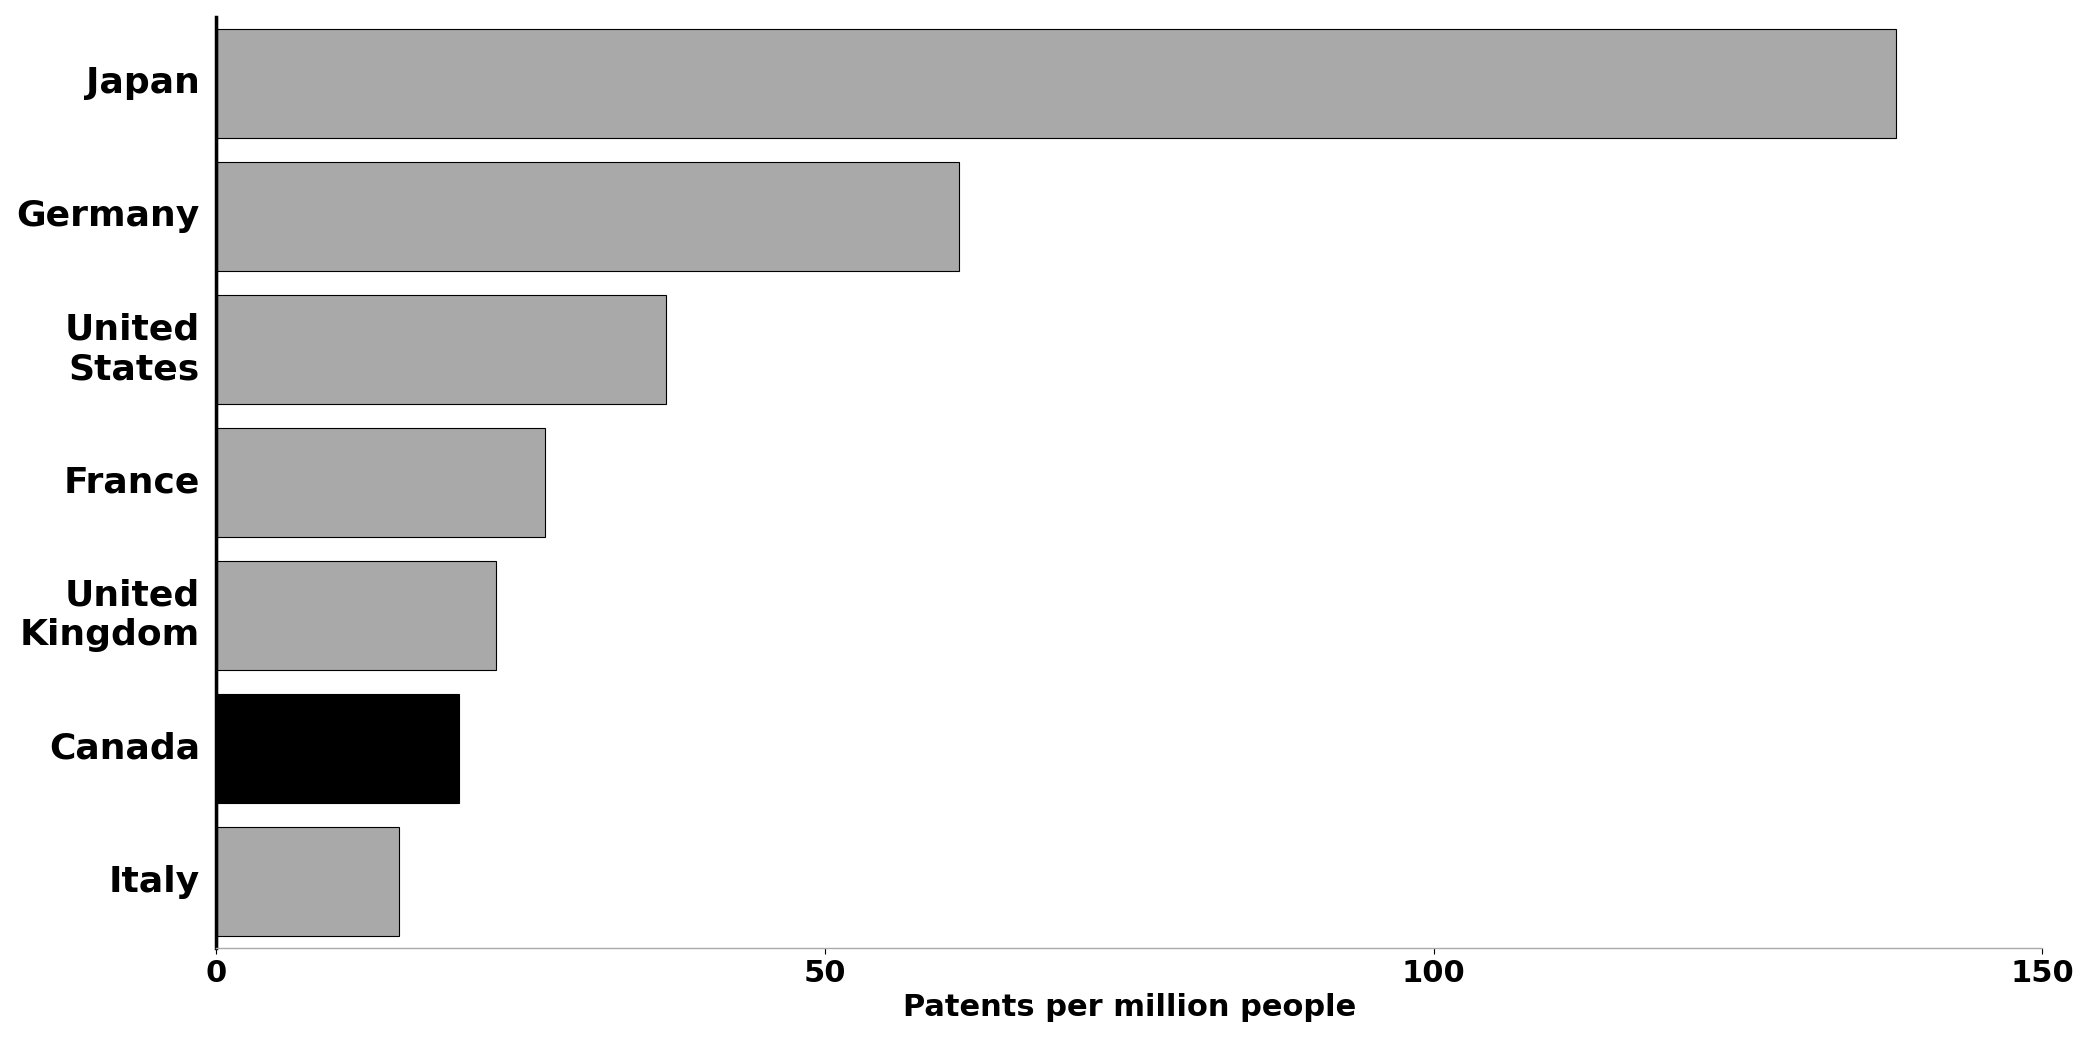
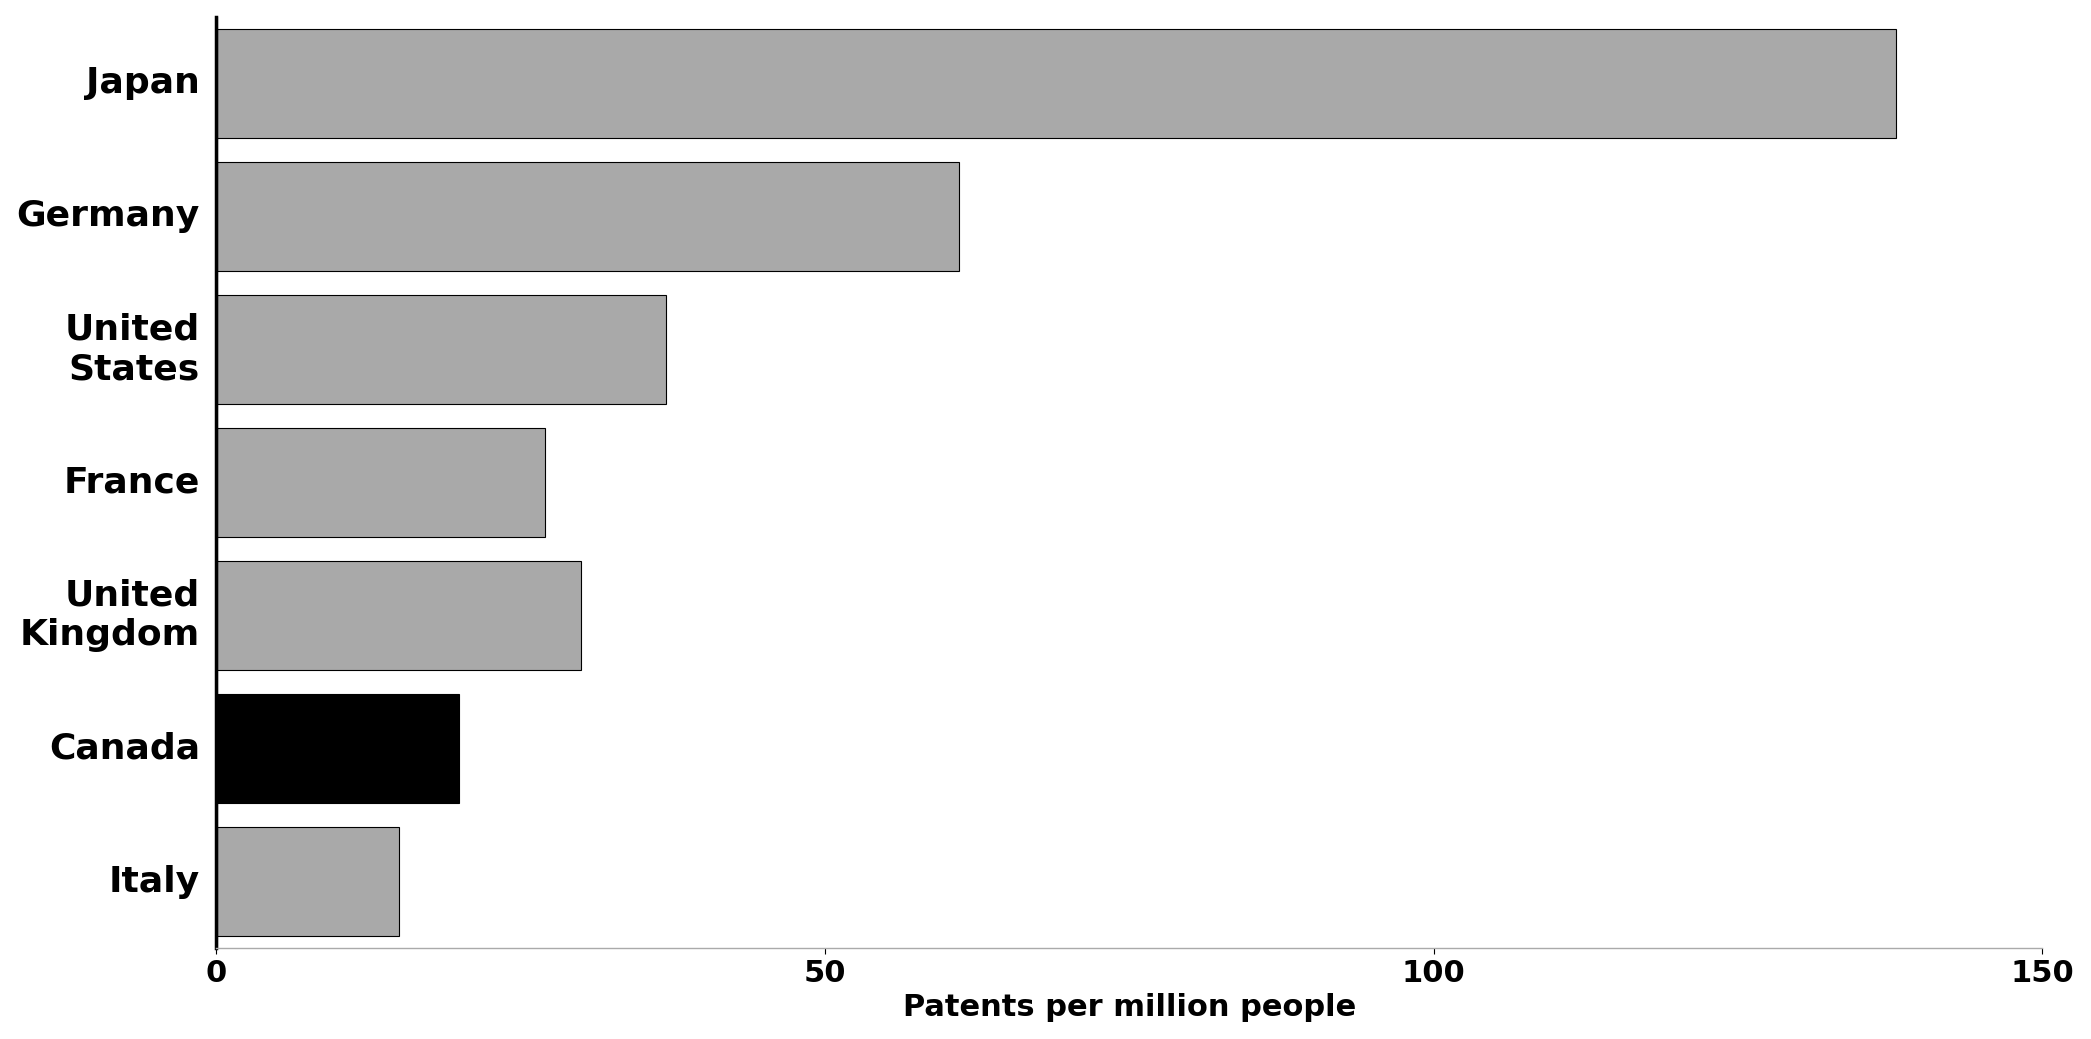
United Kingdom: 23 -> 30
